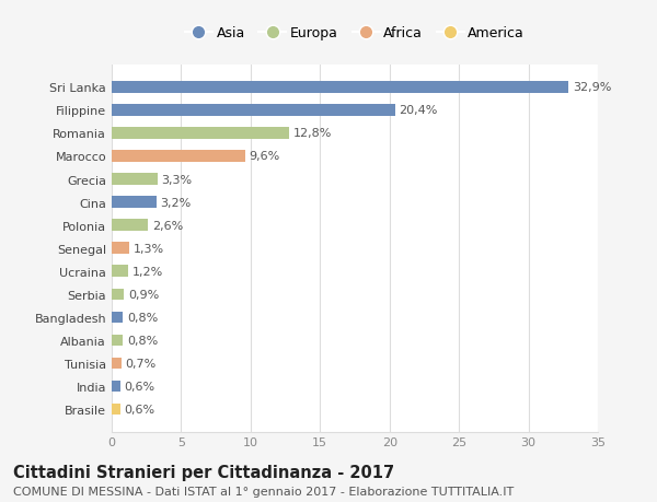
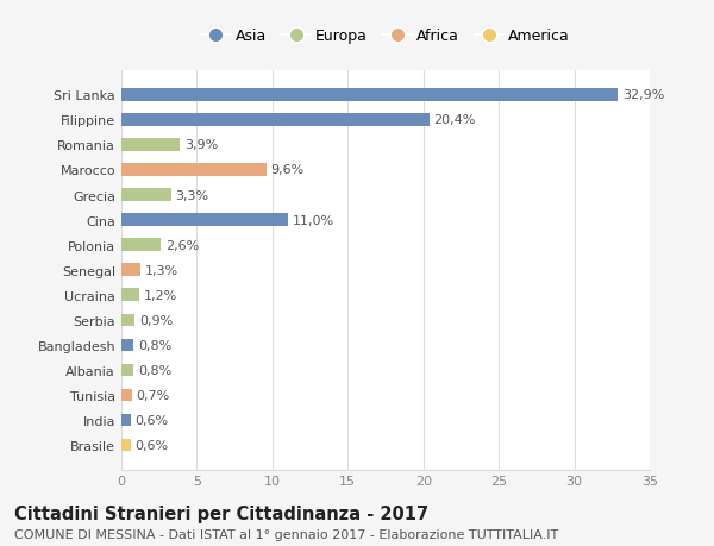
Romania: 12,8% -> 3,9%
Cina: 3,2% -> 11,0%
